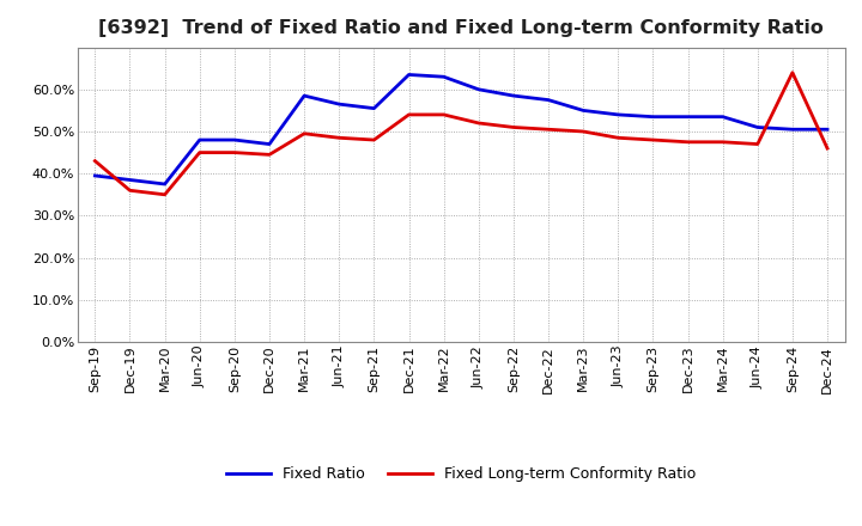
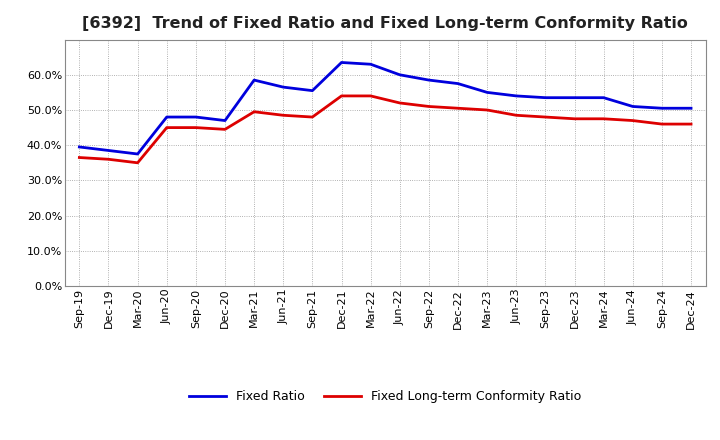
Fixed Long-term Conformity Ratio/Sep-19: 43.0% -> 36.5%
Fixed Long-term Conformity Ratio/Sep-24: 64.0% -> 46.0%
